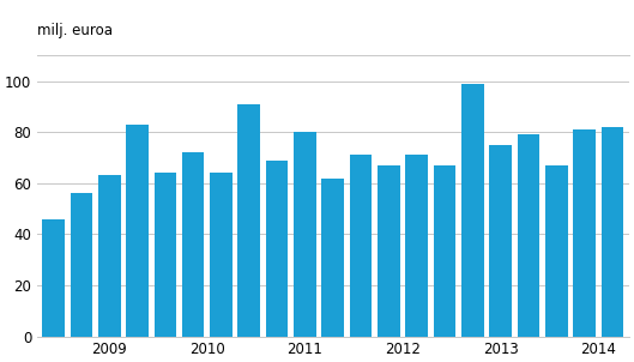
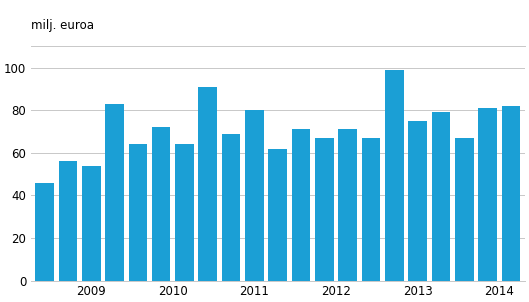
2009: 63 -> 54
